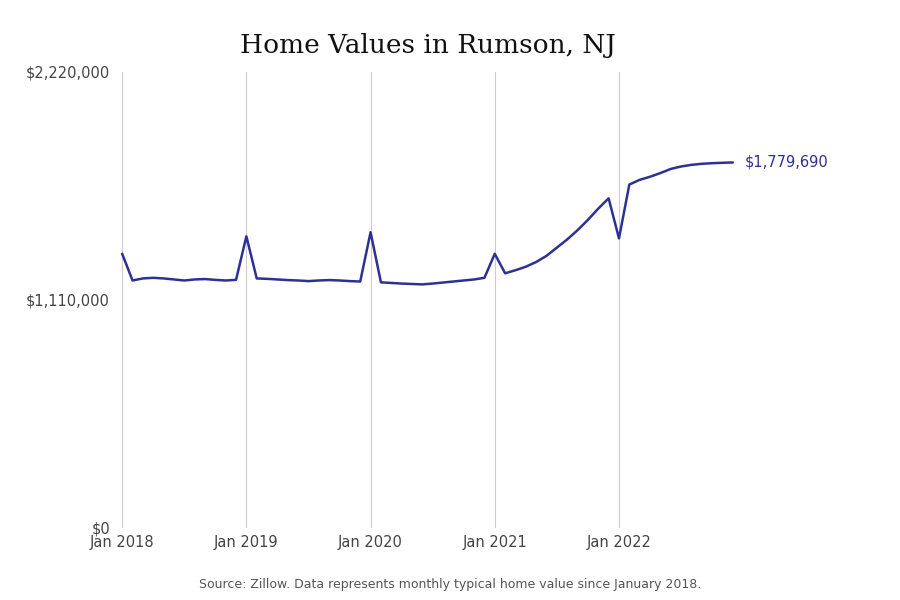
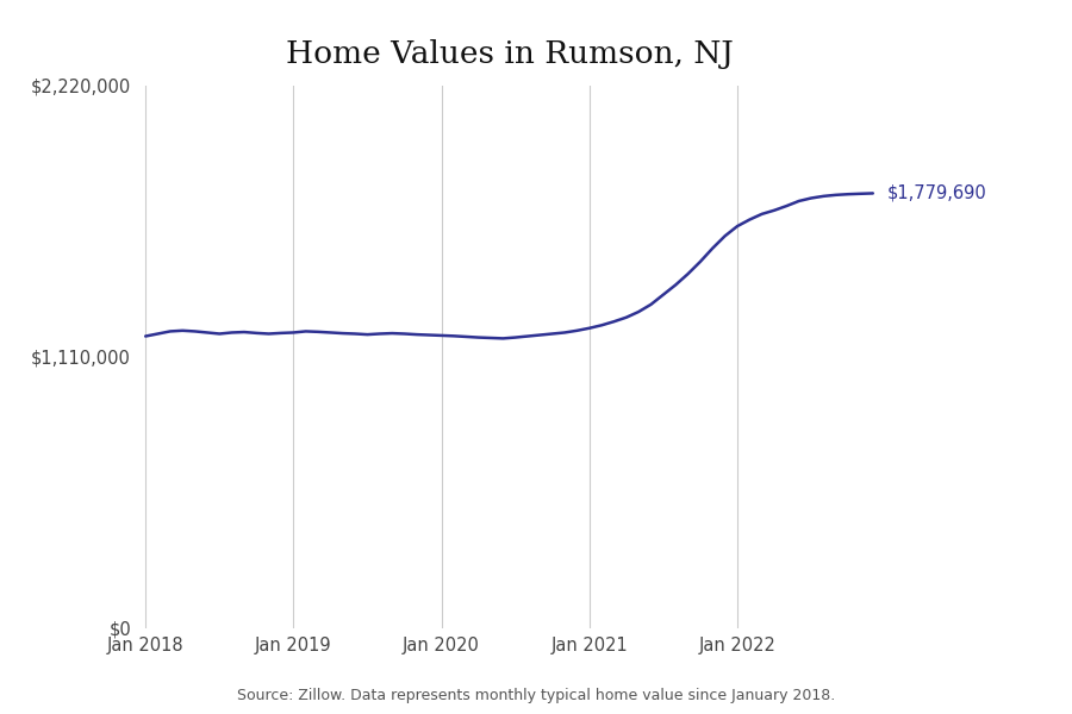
Jan 2018: $1,335,000 -> $1,195,000
Jan 2019: $1,420,000 -> $1,210,000
Jan 2020: $1,440,000 -> $1,198,000
Jan 2021: $1,335,000 -> $1,228,000
Jan 2022: $1,410,000 -> $1,645,000
